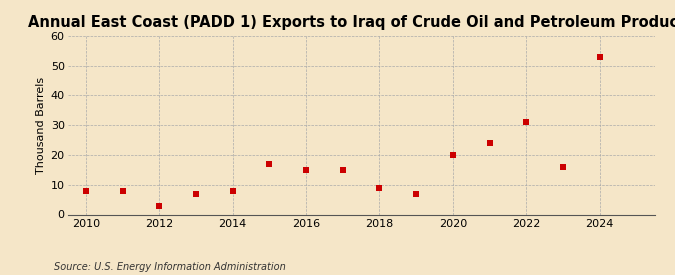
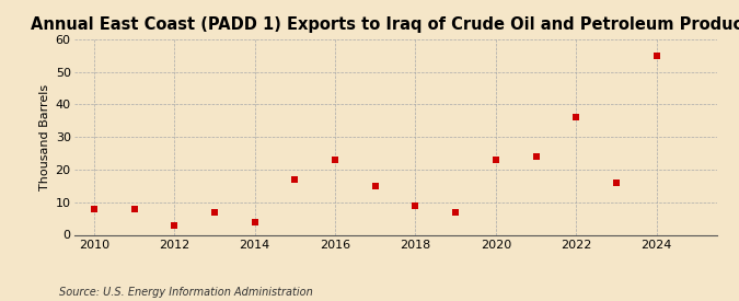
2014: 8 -> 4
2016: 15 -> 23
2020: 20 -> 23
2022: 31 -> 36
2024: 53 -> 55
